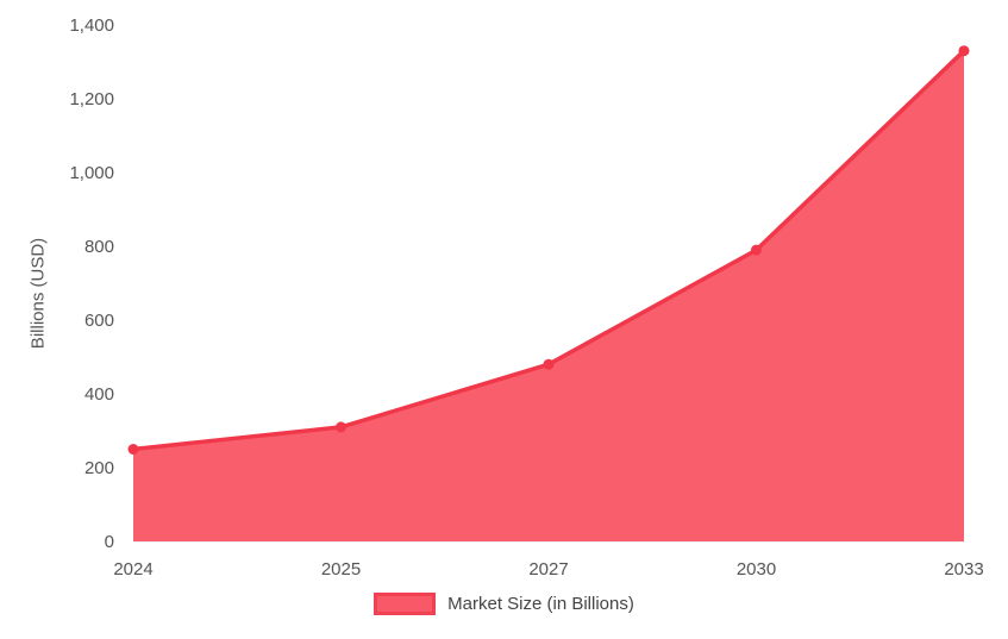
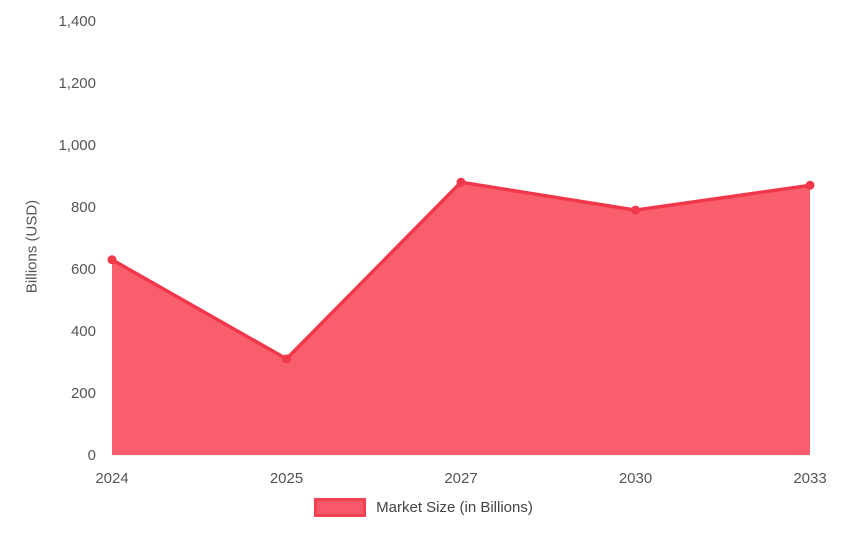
2024: 250 -> 630
2027: 480 -> 880
2033: 1330 -> 870
